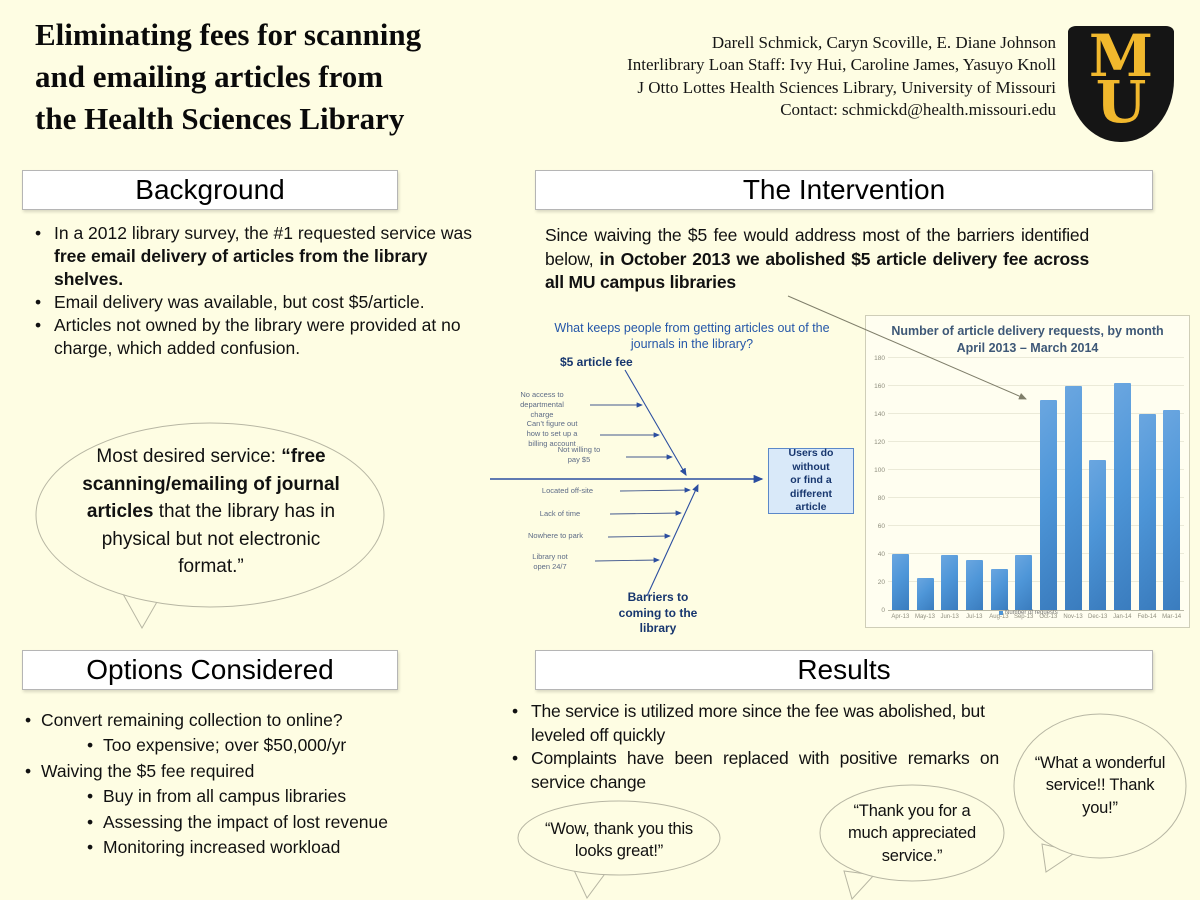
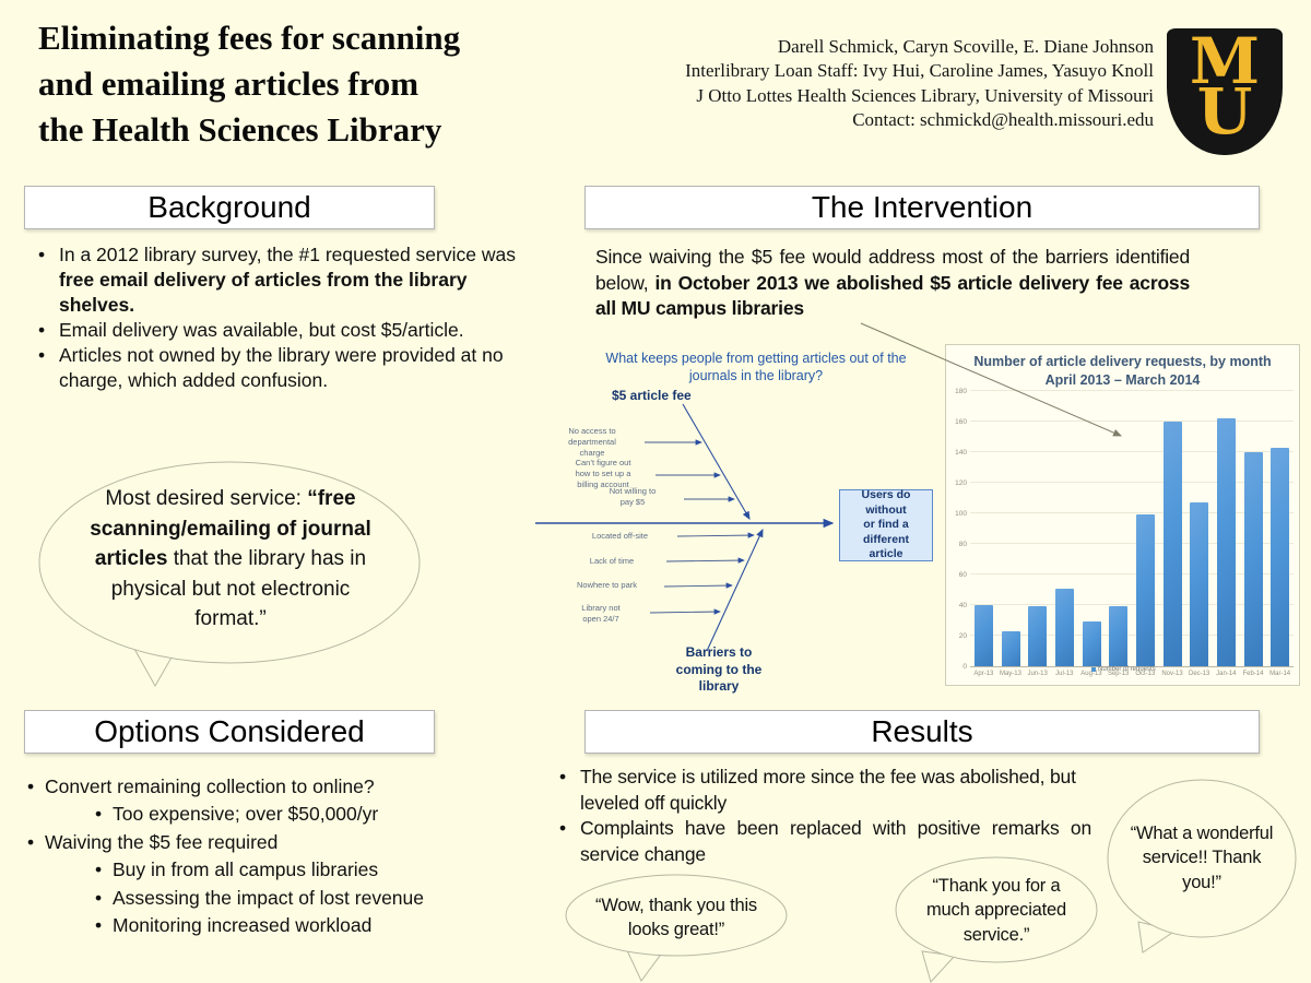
Jul-13: 36 -> 51
Oct-13: 150 -> 99
